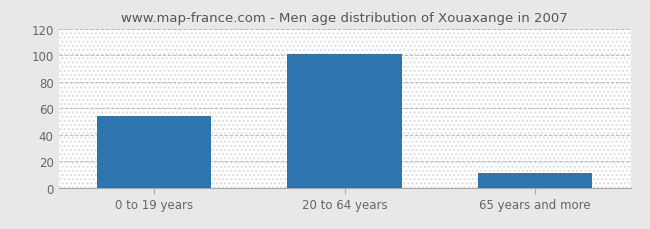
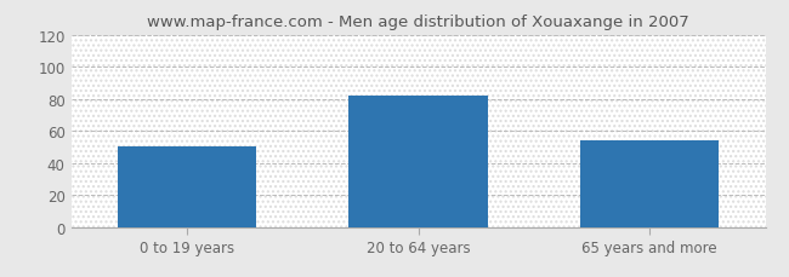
0 to 19 years: 54 -> 50
20 to 64 years: 101 -> 82
65 years and more: 11 -> 54
